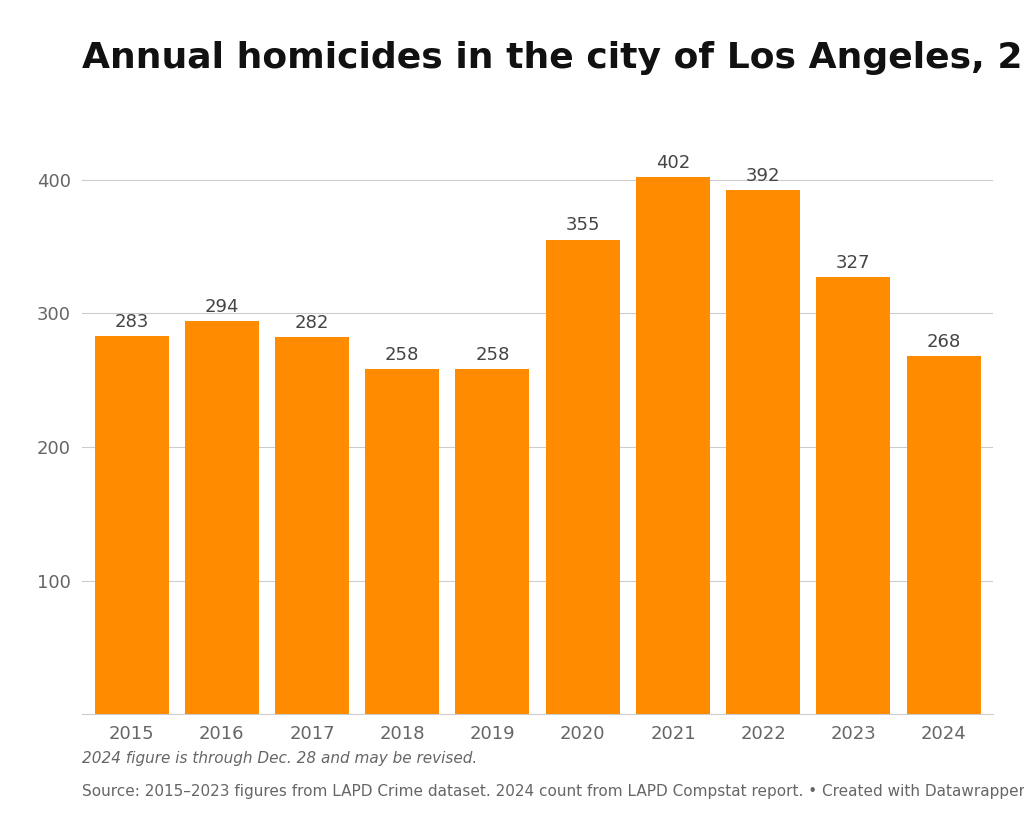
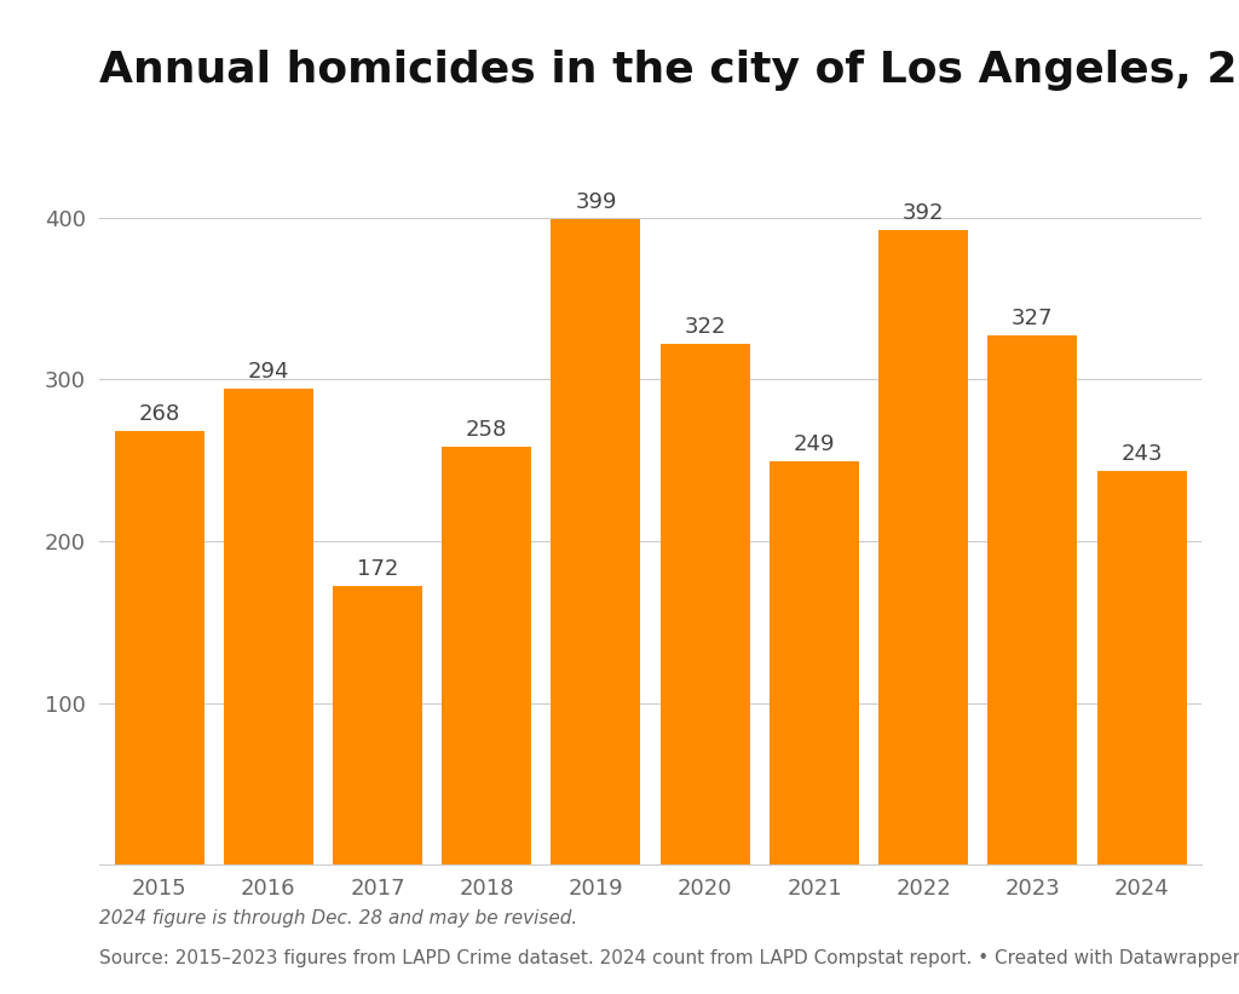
2015: 283 -> 268
2017: 282 -> 172
2019: 258 -> 399
2020: 355 -> 322
2021: 402 -> 249
2024: 268 -> 243
